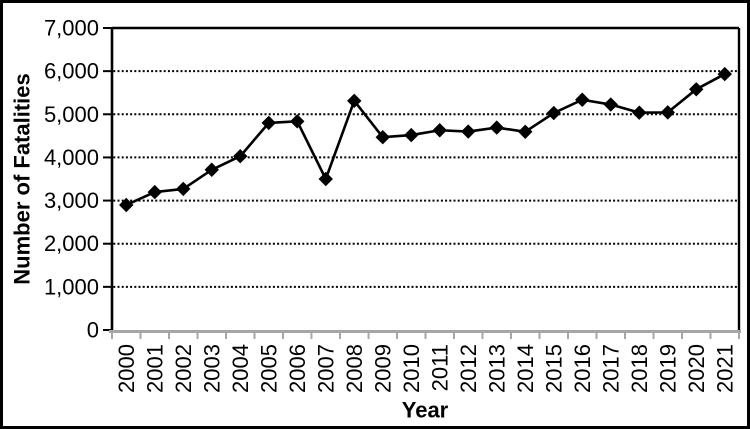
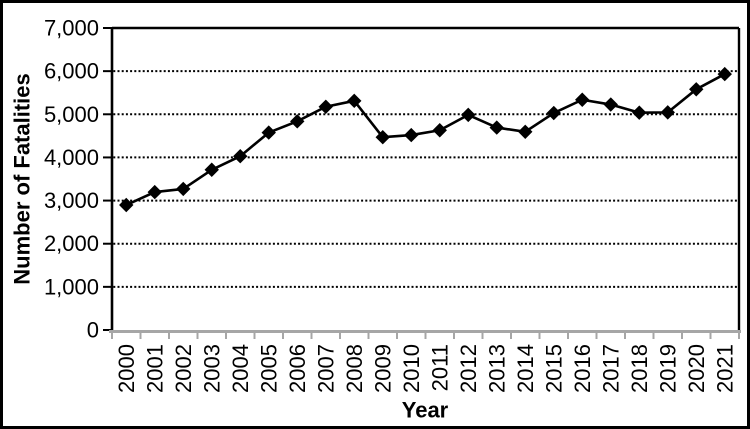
2005: 4800 -> 4600
2007: 3500 -> 5200
2012: 4600 -> 5000
